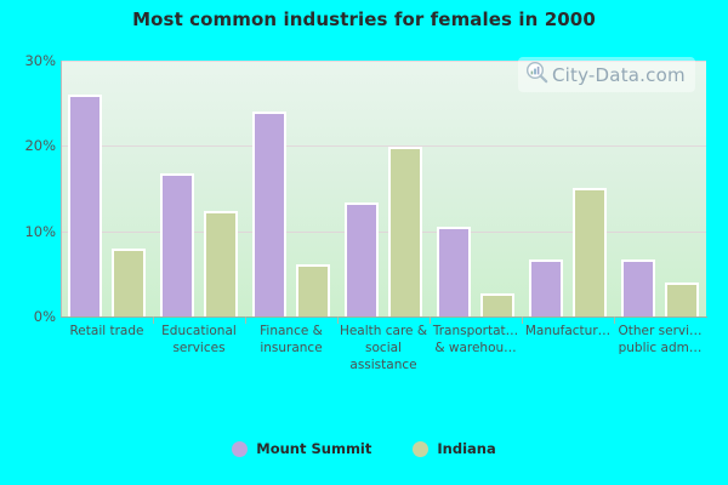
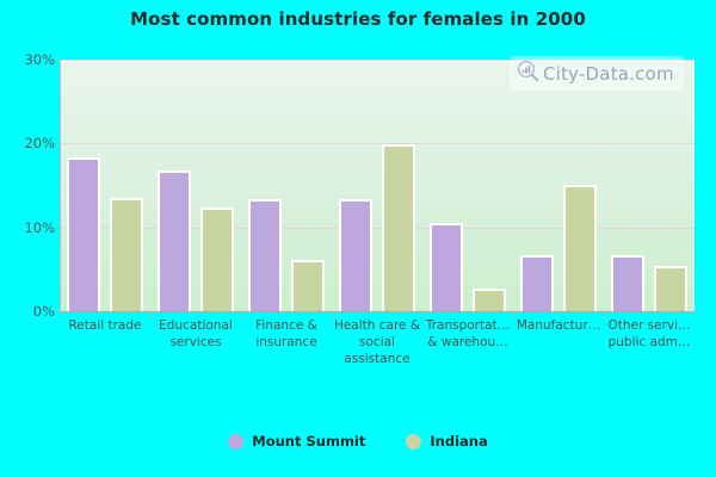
Mount Summit/Retail trade: 26% -> 18%
Indiana/Retail trade: 8% -> 14%
Mount Summit/Finance & insurance: 24% -> 13%
Indiana/Other servi… public adm…: 4% -> 5%
